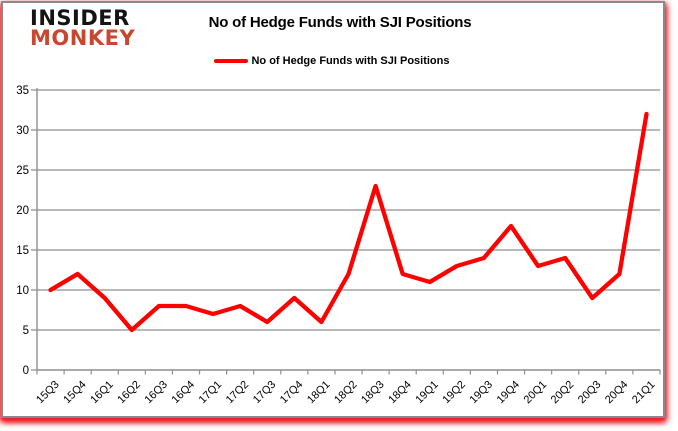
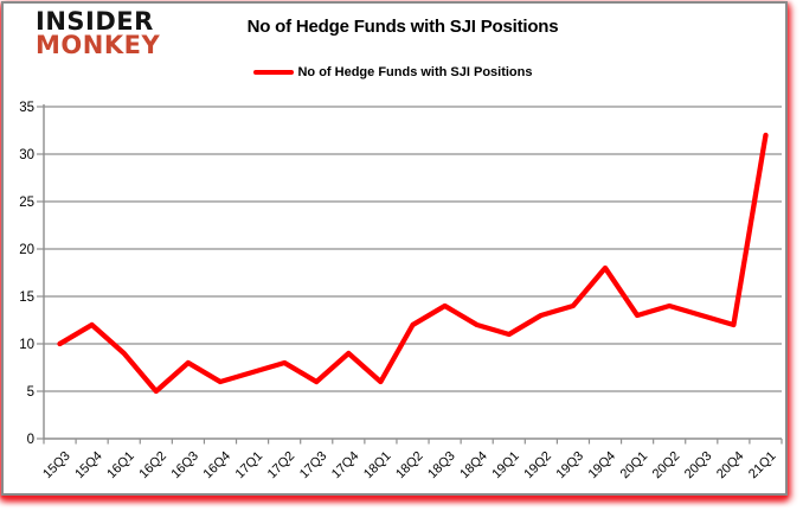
16Q4: 8 -> 6
18Q3: 23 -> 14
20Q3: 9 -> 13
